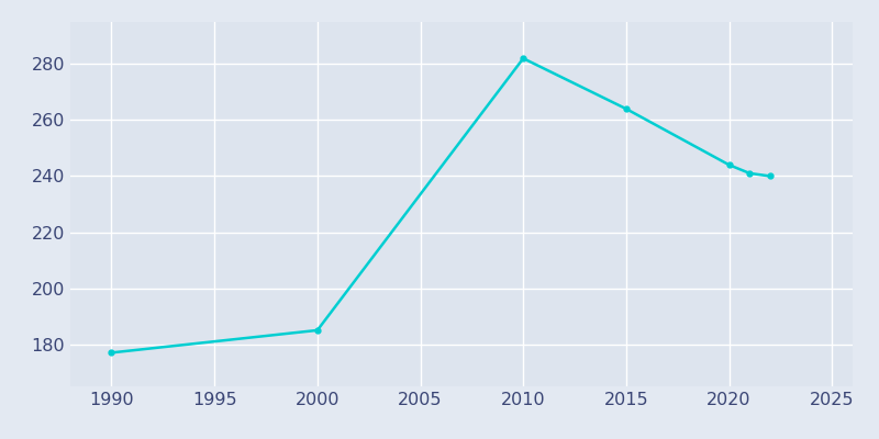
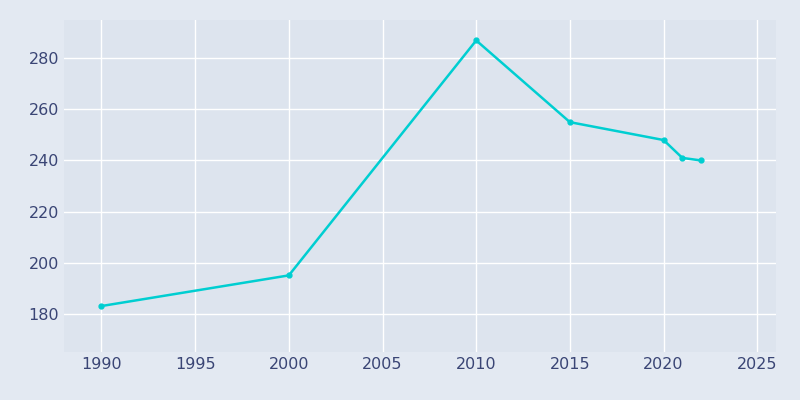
1990: 177 -> 183
2000: 185 -> 195
2010: 282 -> 287
2015: 264 -> 255
2020: 244 -> 248
